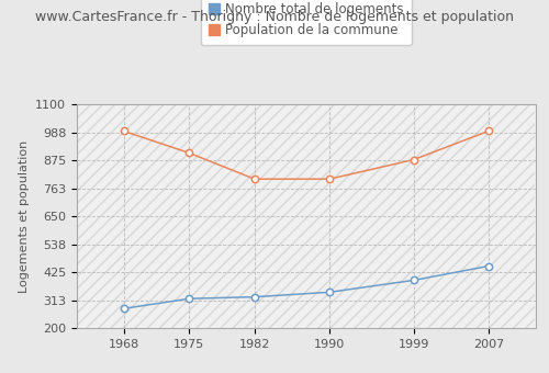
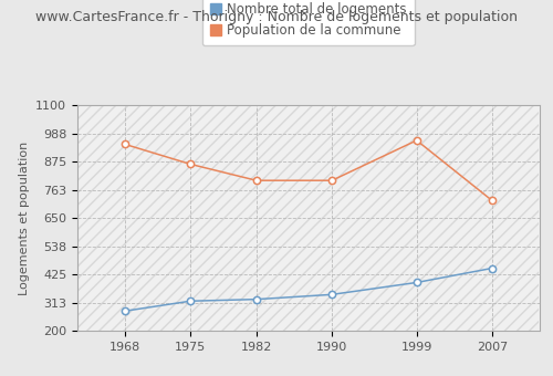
Population de la commune/1968: 993 -> 945
Population de la commune/1975: 905 -> 865
Population de la commune/1999: 878 -> 960
Population de la commune/2007: 993 -> 720
